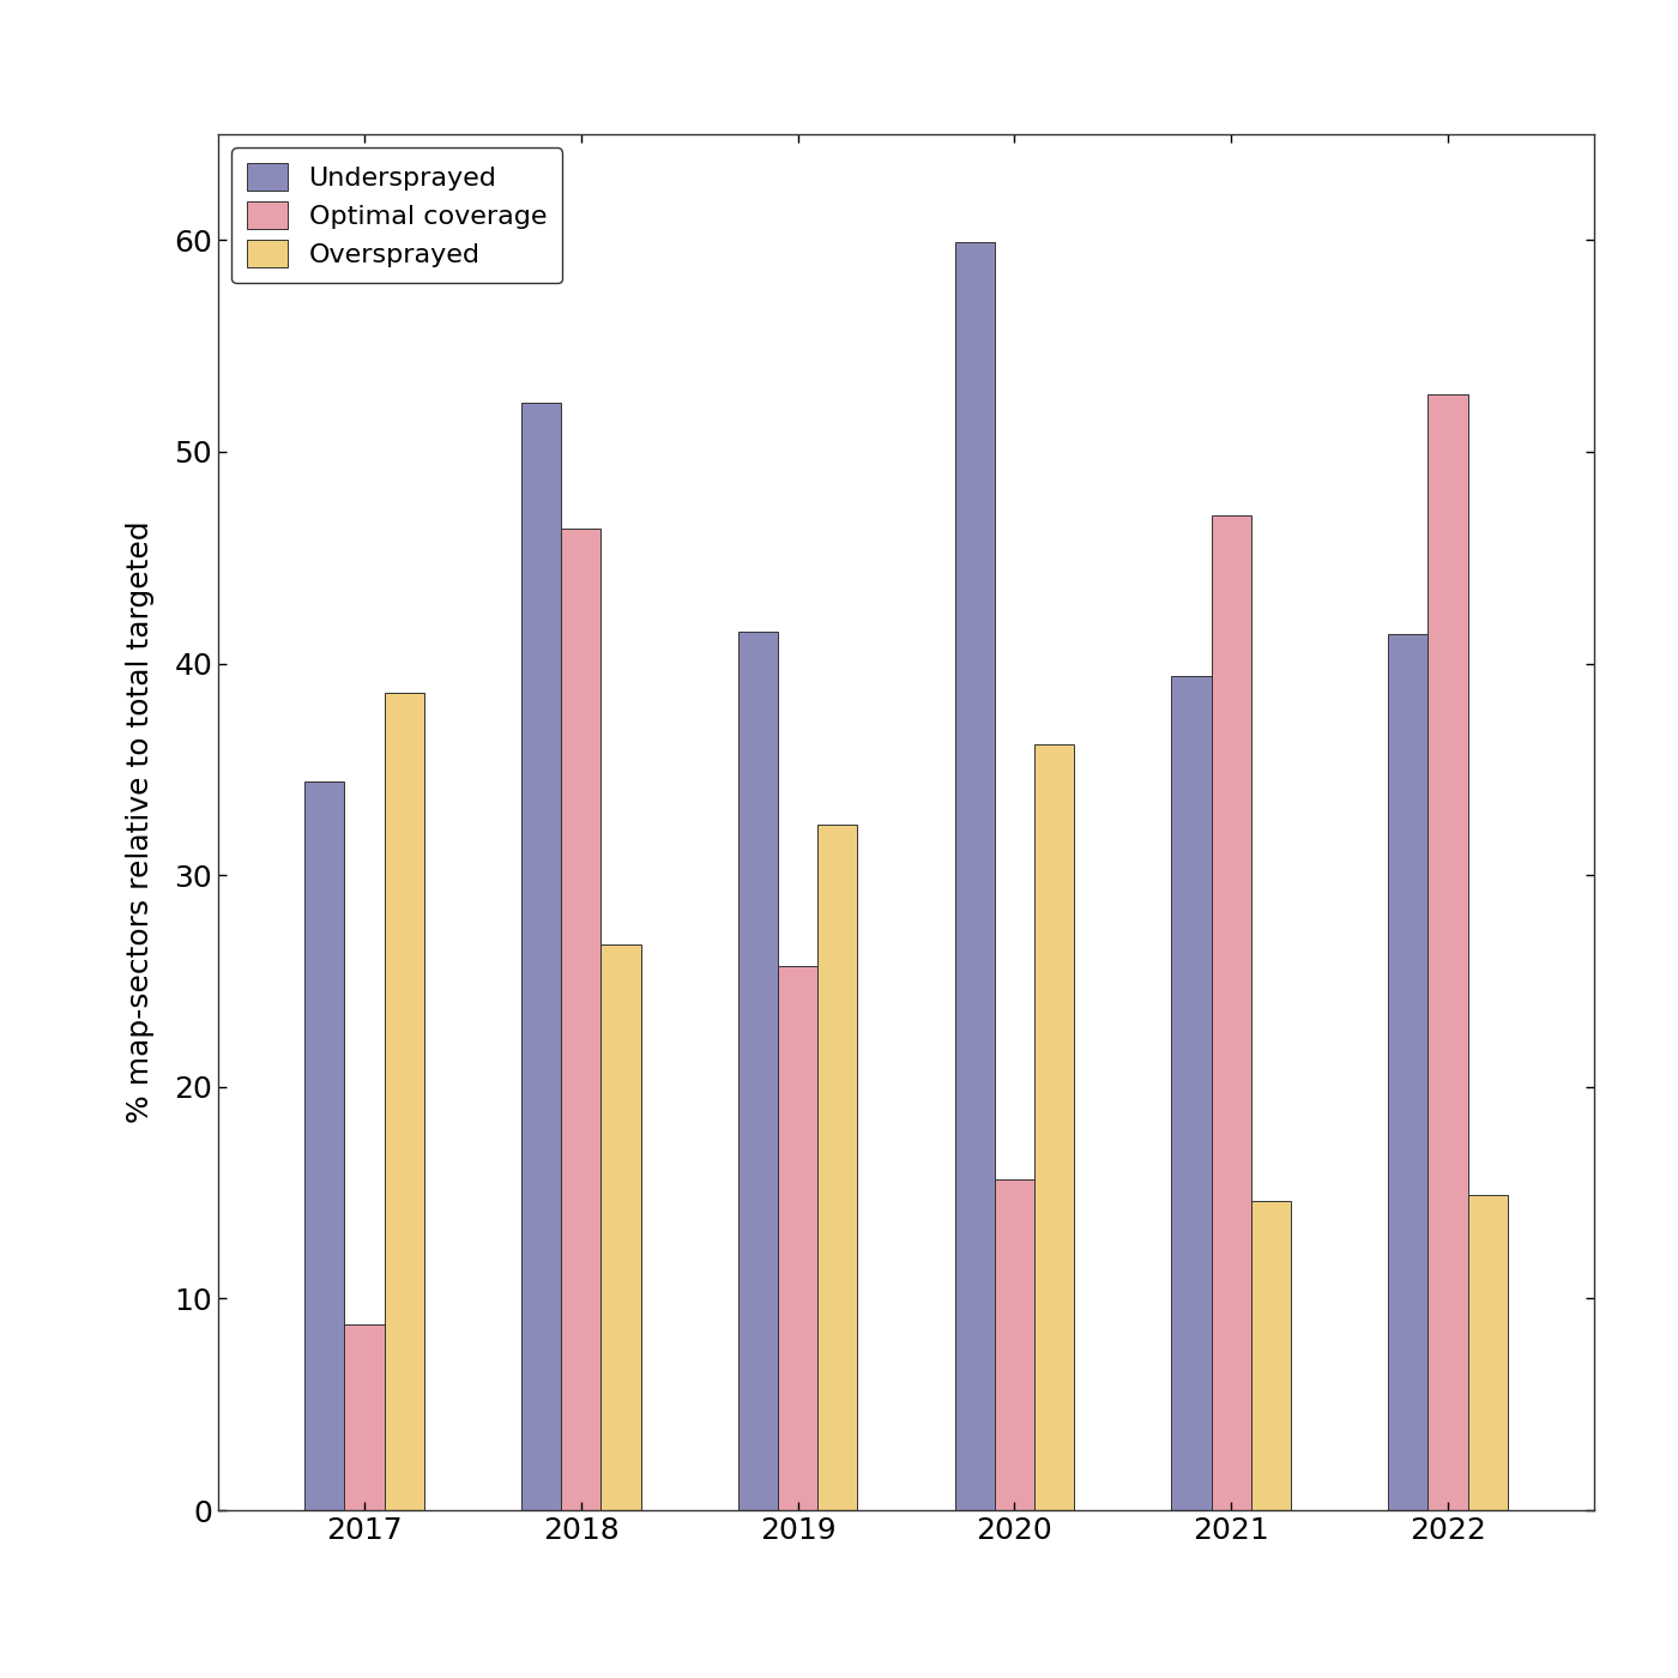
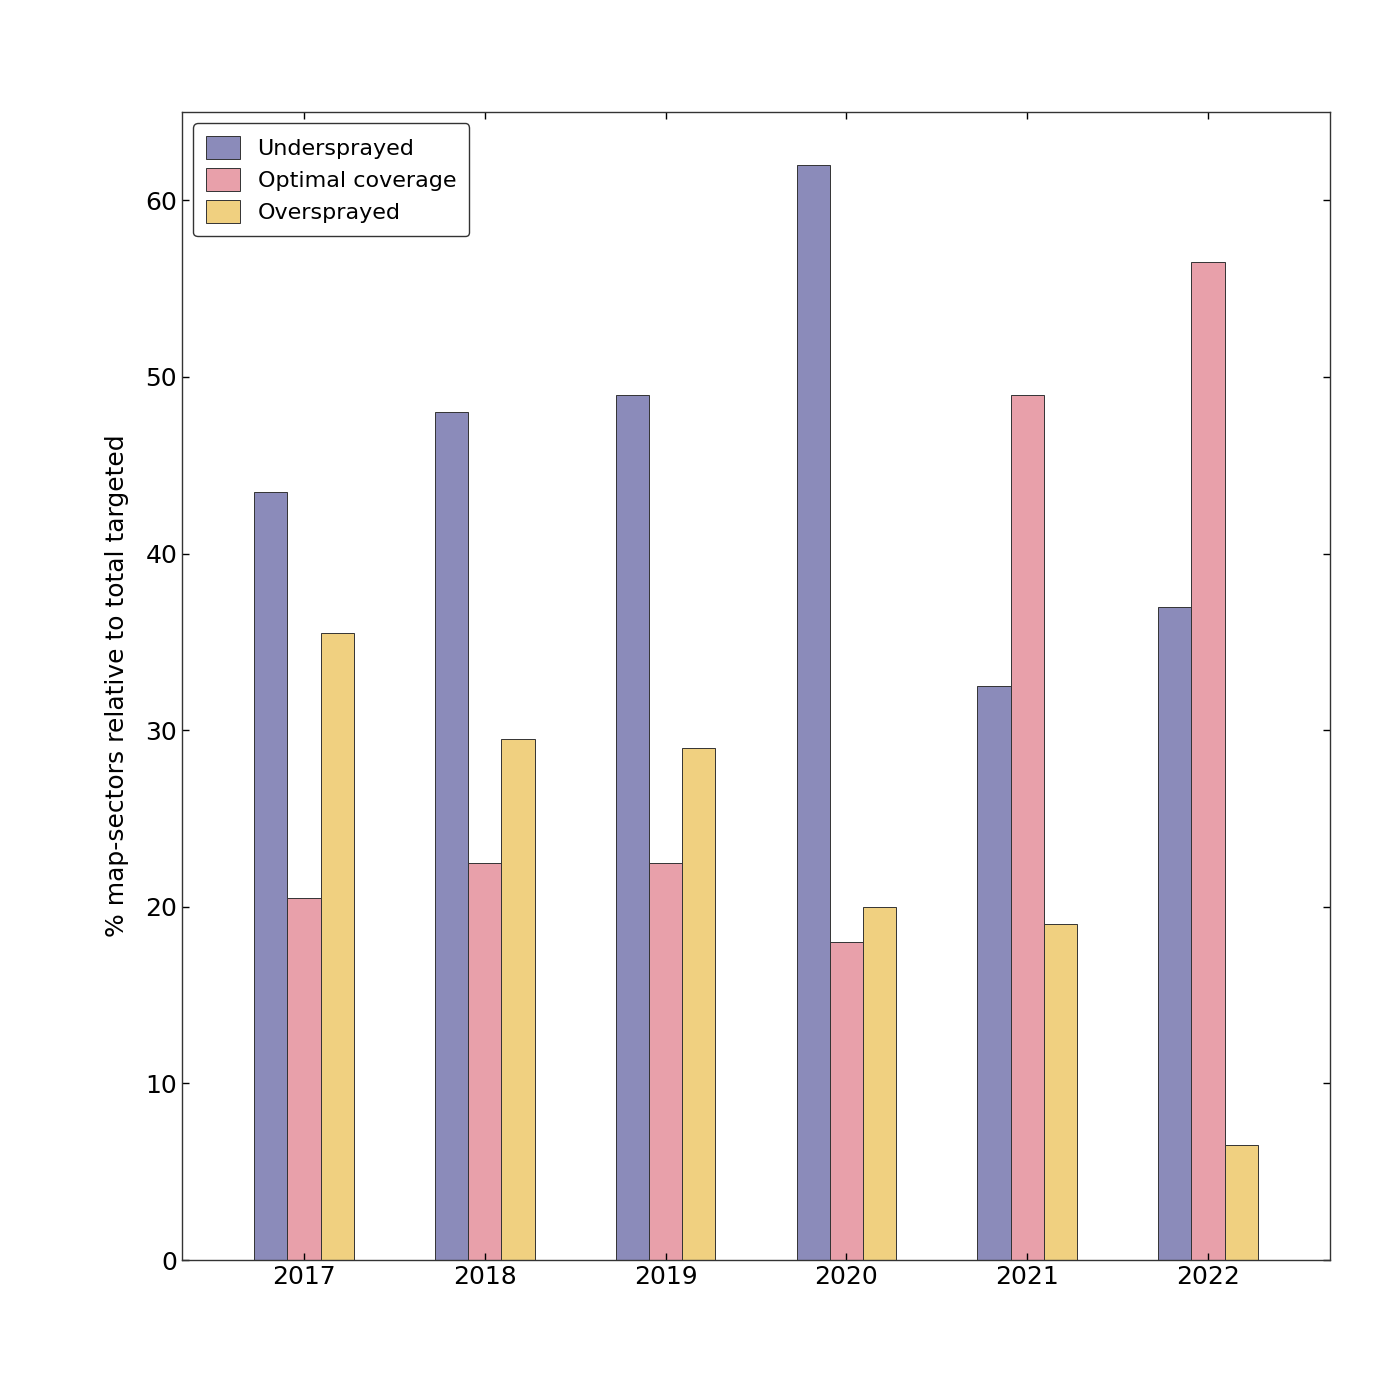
Undersprayed/2017: 34.4 -> 43.5
Optimal coverage/2017: 8.8 -> 20.5
Oversprayed/2017: 38.6 -> 35.5
Undersprayed/2018: 52.3 -> 48.0
Optimal coverage/2018: 46.4 -> 22.5
Oversprayed/2018: 26.7 -> 29.5
Undersprayed/2019: 41.5 -> 49.0
Optimal coverage/2019: 25.7 -> 22.5
Oversprayed/2019: 32.4 -> 29.0
Undersprayed/2020: 59.9 -> 62.0
Optimal coverage/2020: 15.6 -> 18.0
Oversprayed/2020: 36.2 -> 20.0
Undersprayed/2021: 39.4 -> 32.5
Optimal coverage/2021: 47.0 -> 49.0
Oversprayed/2021: 14.6 -> 19.0
Undersprayed/2022: 41.4 -> 37.0
Optimal coverage/2022: 52.7 -> 56.5
Oversprayed/2022: 14.9 -> 6.5
